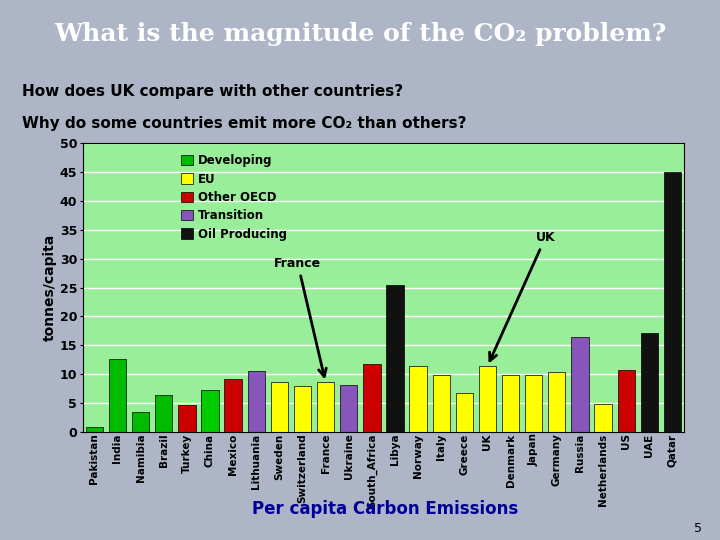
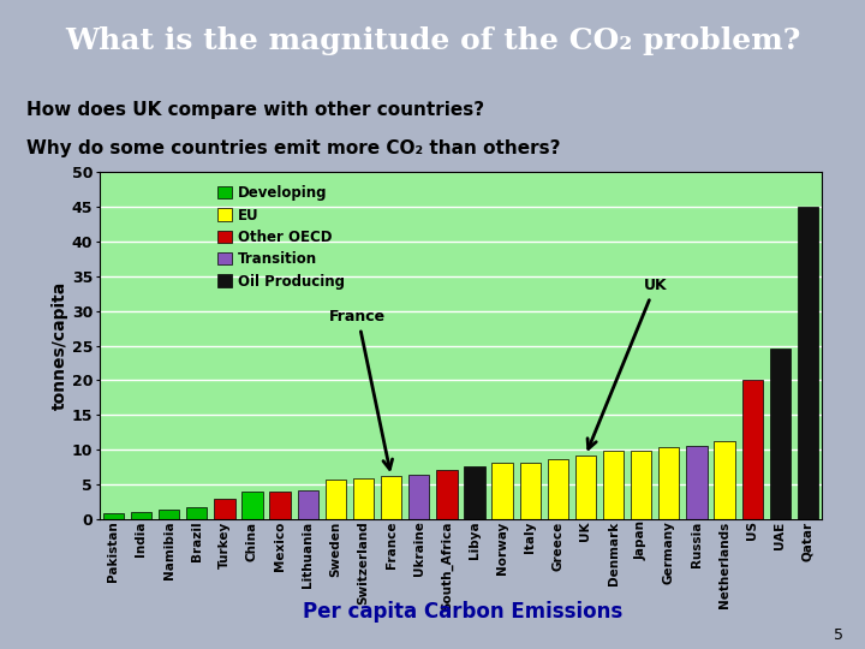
India: 12.6 -> 1.0
Namibia: 3.4 -> 1.3
Brazil: 6.4 -> 1.8
Turkey: 4.6 -> 3.0
China: 7.2 -> 3.9
Mexico: 9.2 -> 3.9
Lithuania: 10.6 -> 4.1
Sweden: 8.6 -> 5.7
Switzerland: 8.0 -> 5.8
France: 8.6 -> 6.2
Ukraine: 8.2 -> 6.4
South_Africa: 11.8 -> 7.1
Libya: 25.4 -> 7.6
Norway: 11.4 -> 8.1
Italy: 9.8 -> 8.2
Greece: 6.8 -> 8.7
UK: 11.4 -> 9.2
Russia: 16.4 -> 10.6
Netherlands: 4.8 -> 11.2
US: 10.8 -> 20.0
UAE: 17.2 -> 24.5
